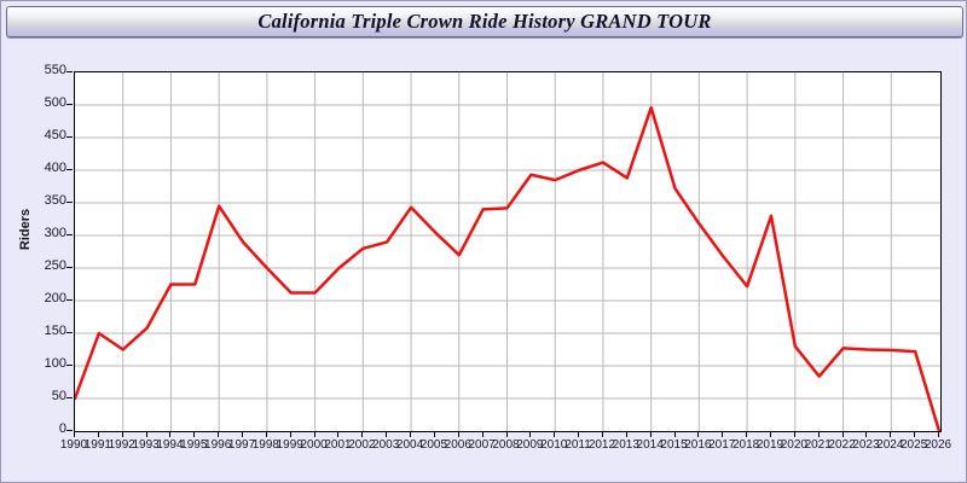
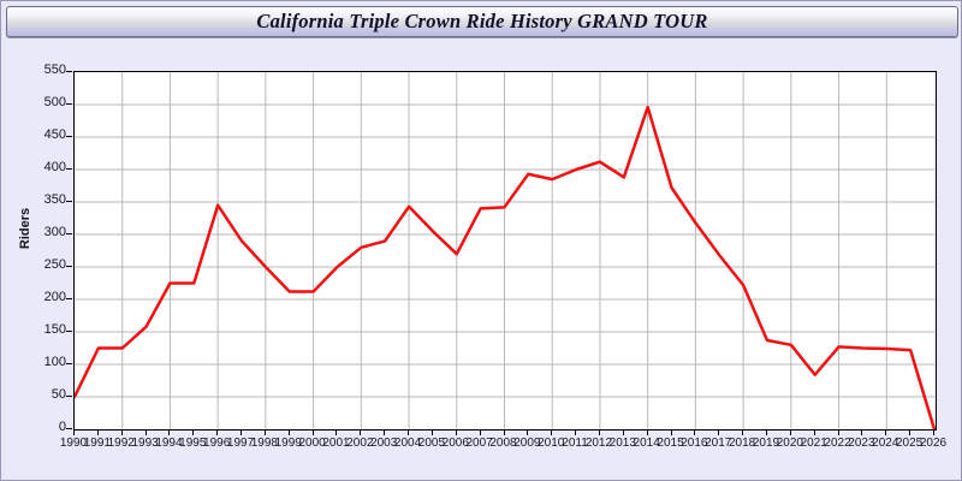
1991: 150 -> 120
2019: 330 -> 140
